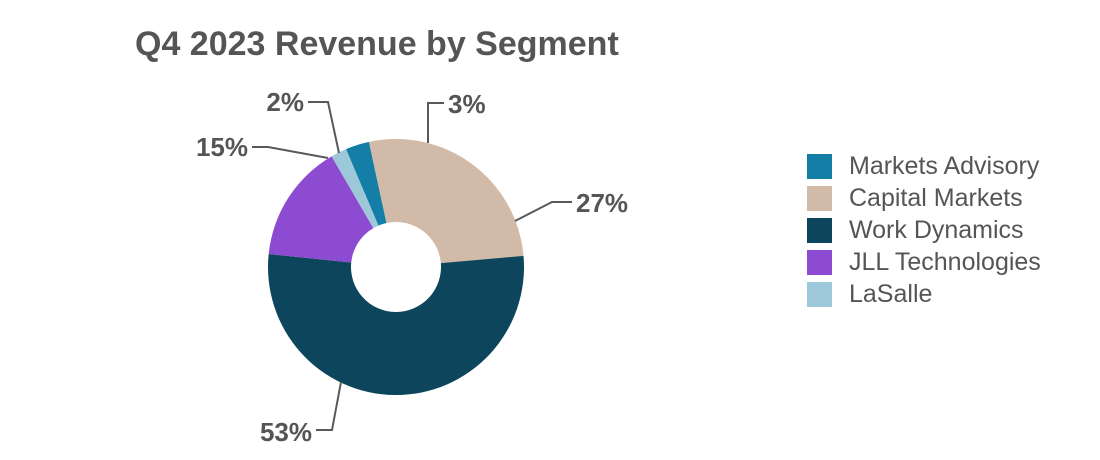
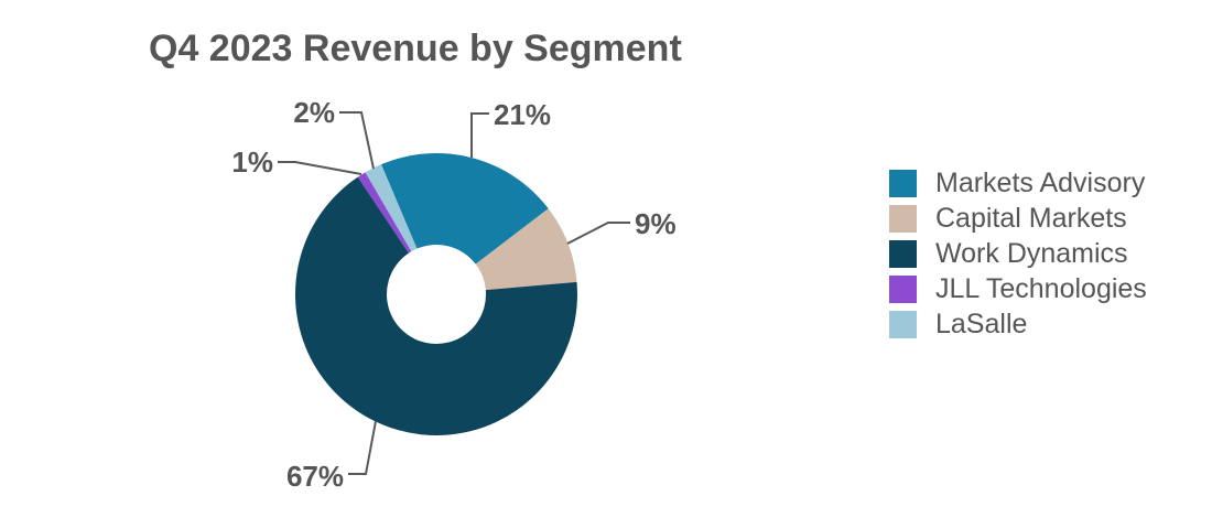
Markets Advisory: 3% -> 21%
Capital Markets: 27% -> 9%
Work Dynamics: 53% -> 67%
JLL Technologies: 15% -> 1%
